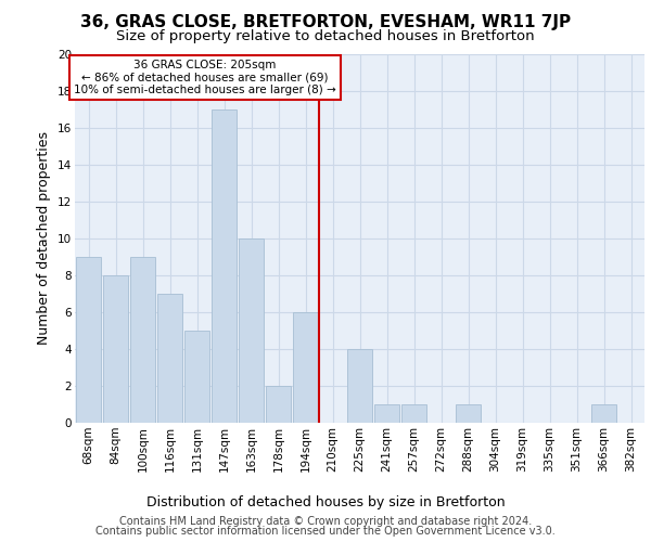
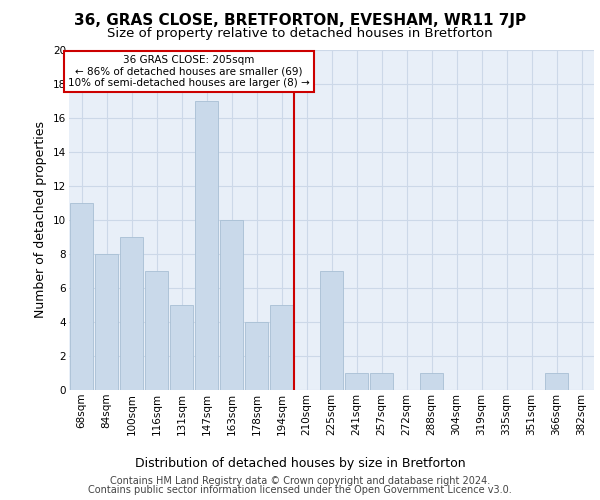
68sqm: 9 -> 11
178sqm: 2 -> 4
194sqm: 6 -> 5
225sqm: 4 -> 7
